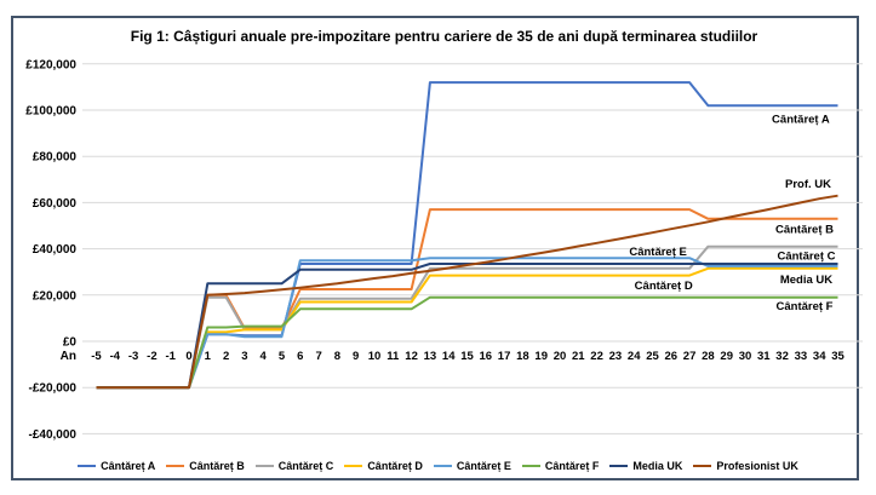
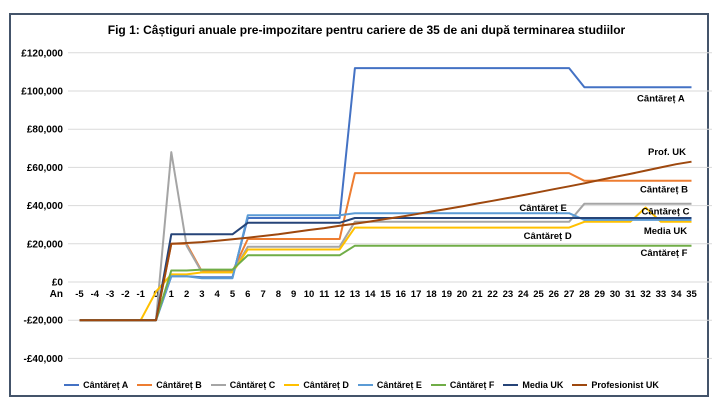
Cântăreț D/0: -£20000 -> -£5000
Cântăreț C/1: £19000 -> £68000
Cântăreț D/32: £32000 -> £39000
